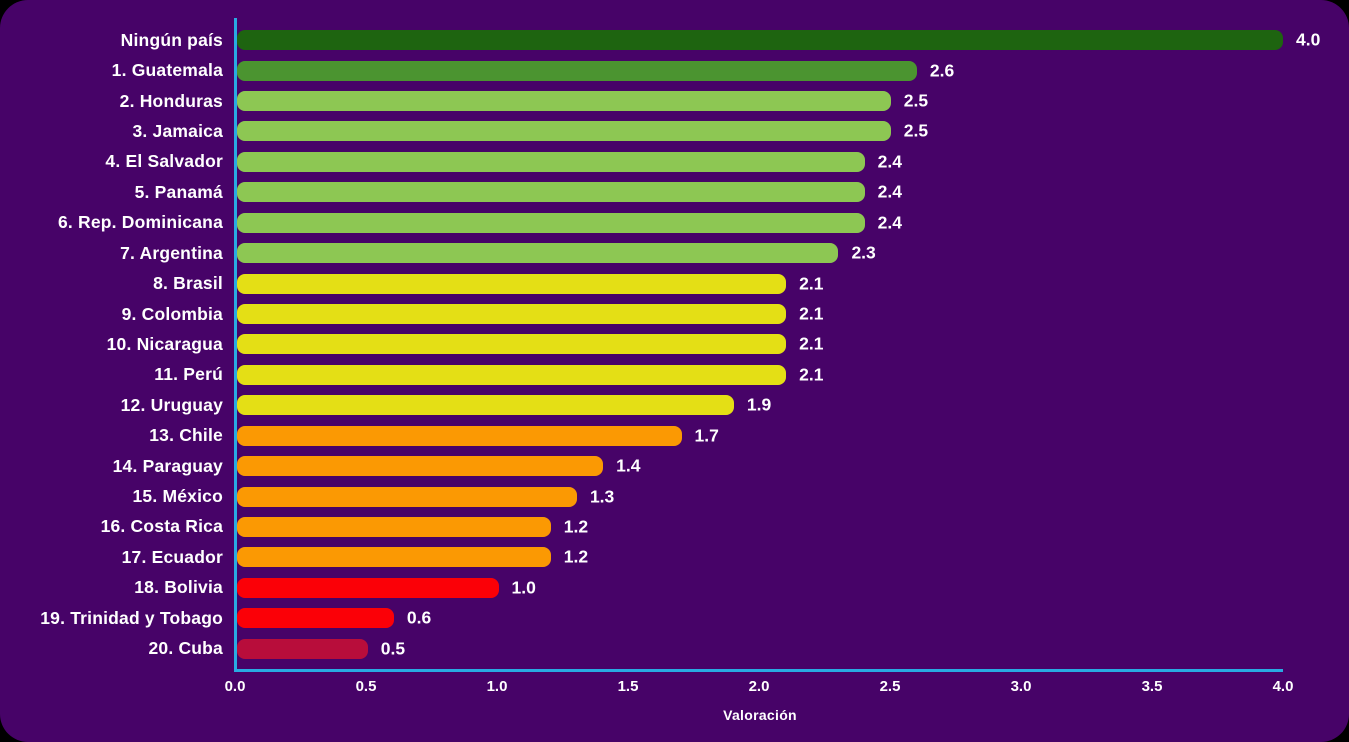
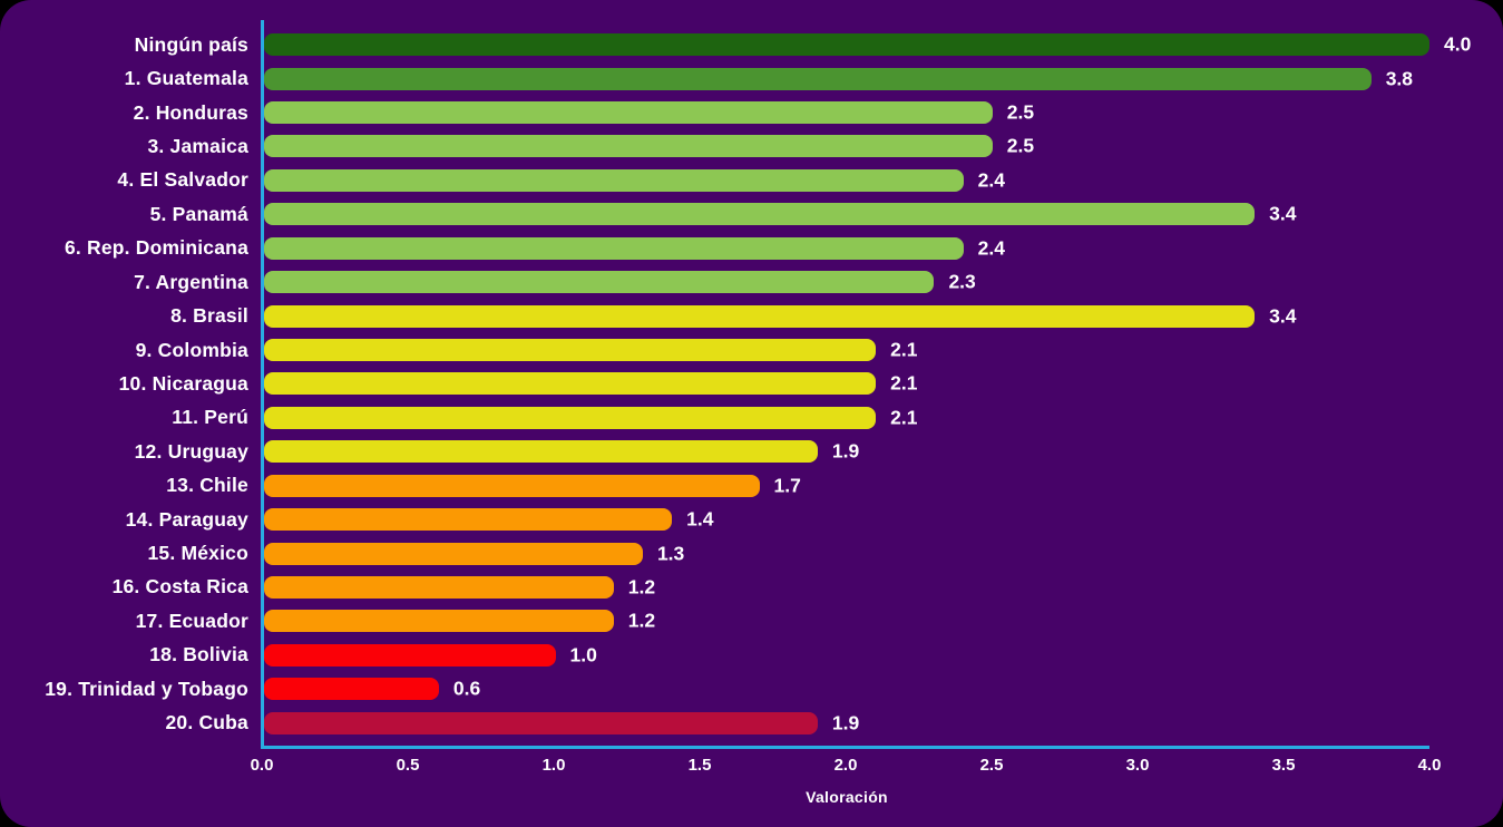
1. Guatemala: 2.6 -> 3.8
5. Panamá: 2.4 -> 3.4
8. Brasil: 2.1 -> 3.4
20. Cuba: 0.5 -> 1.9
